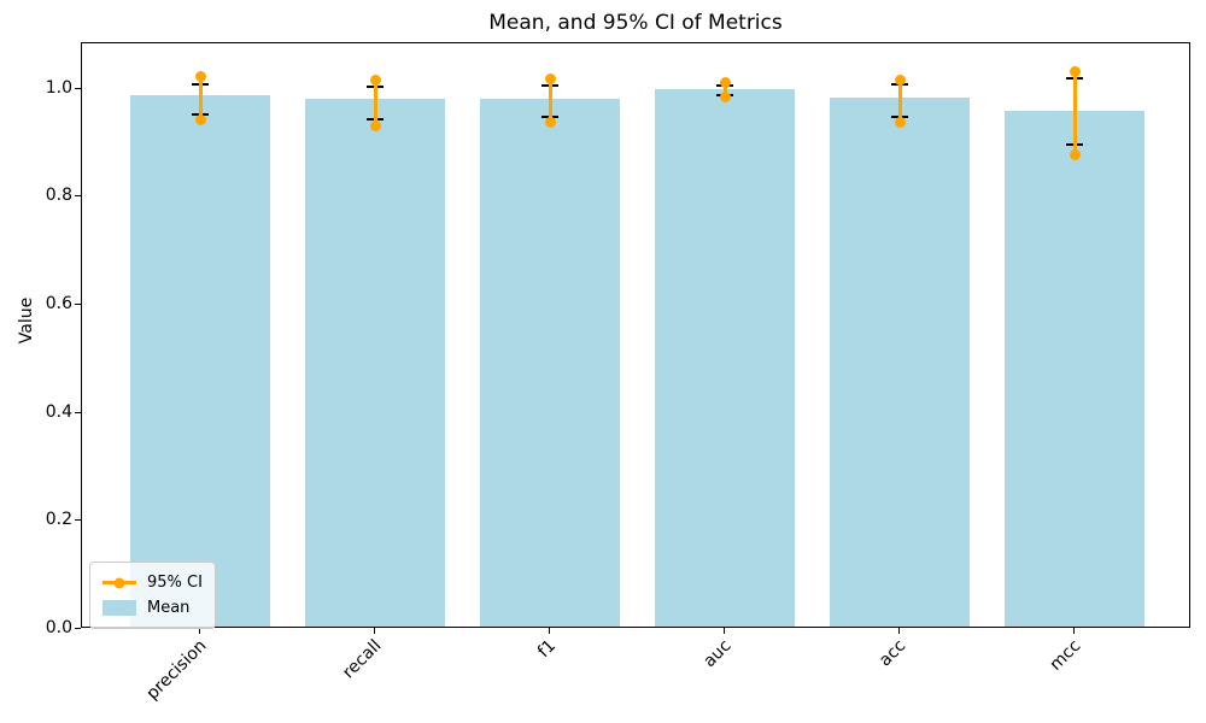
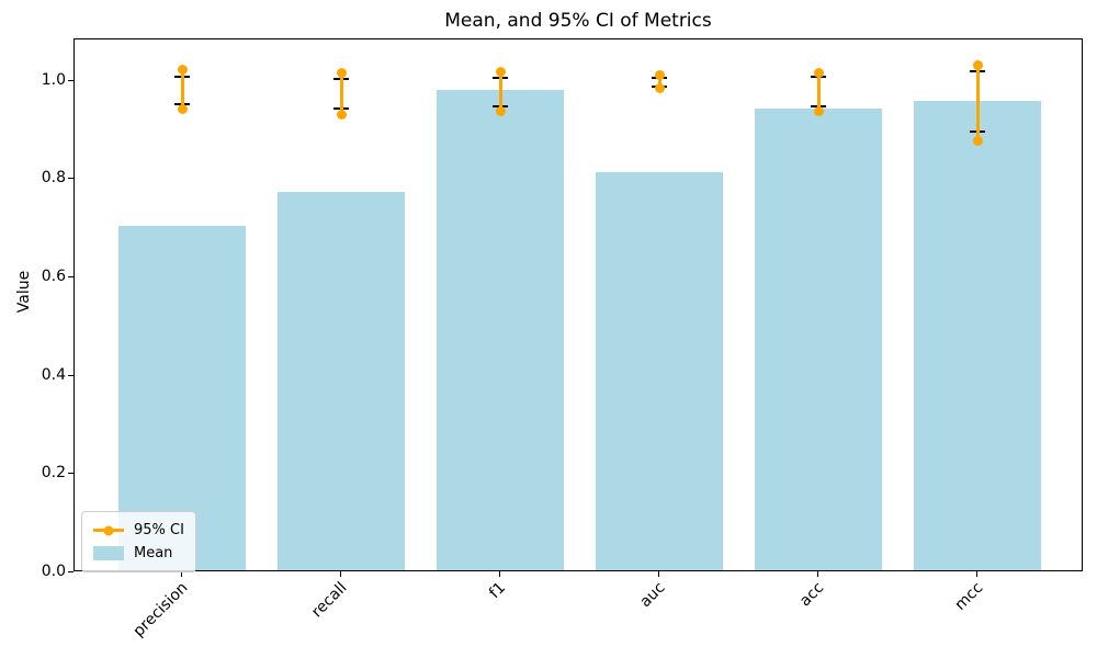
Mean/precision: 0.98 -> 0.70
Mean/recall: 0.98 -> 0.77
Mean/auc: 0.99 -> 0.81
Mean/acc: 0.98 -> 0.94
